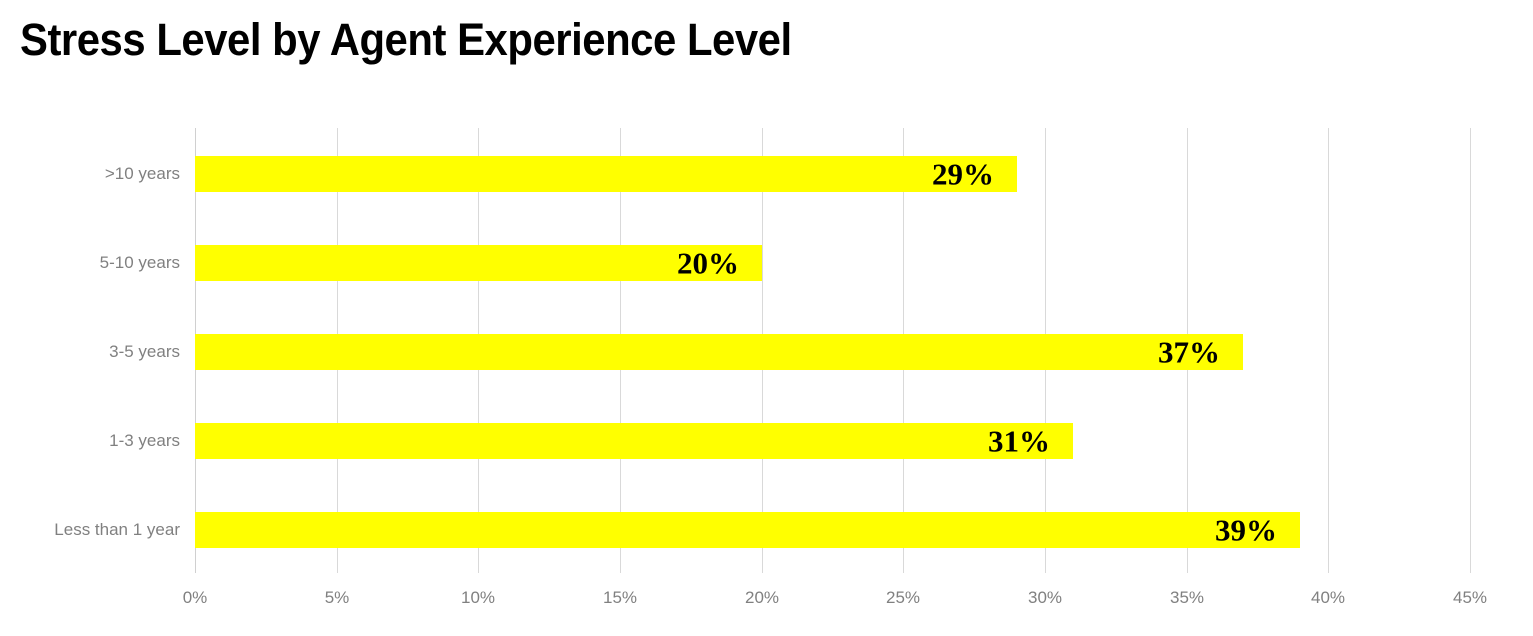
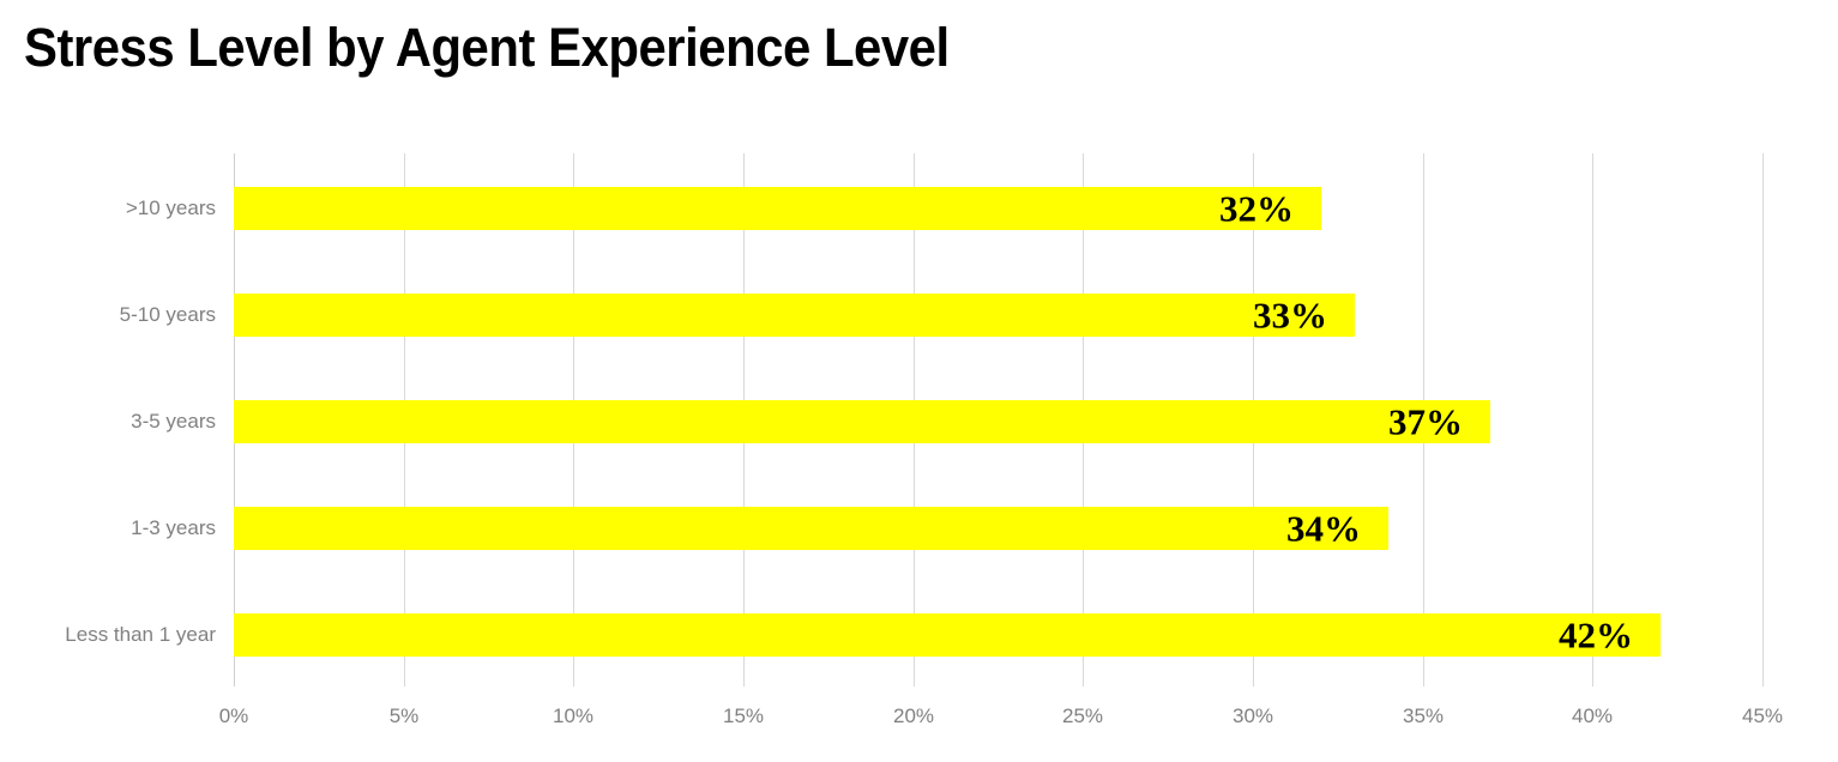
>10 years: 29% -> 32%
5-10 years: 20% -> 33%
1-3 years: 31% -> 34%
Less than 1 year: 39% -> 42%
